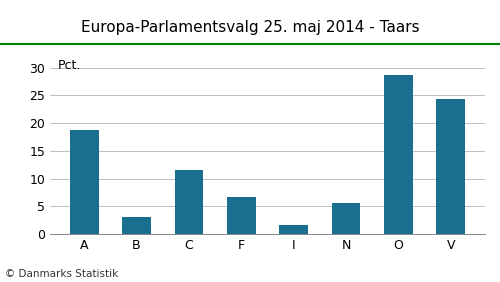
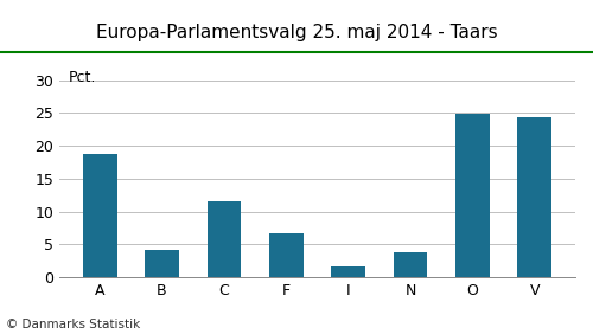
B: 3.0 -> 4.2
N: 5.6 -> 3.8
O: 28.7 -> 24.8
